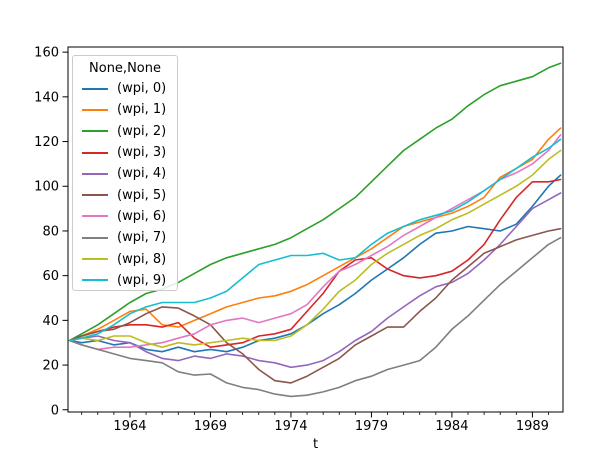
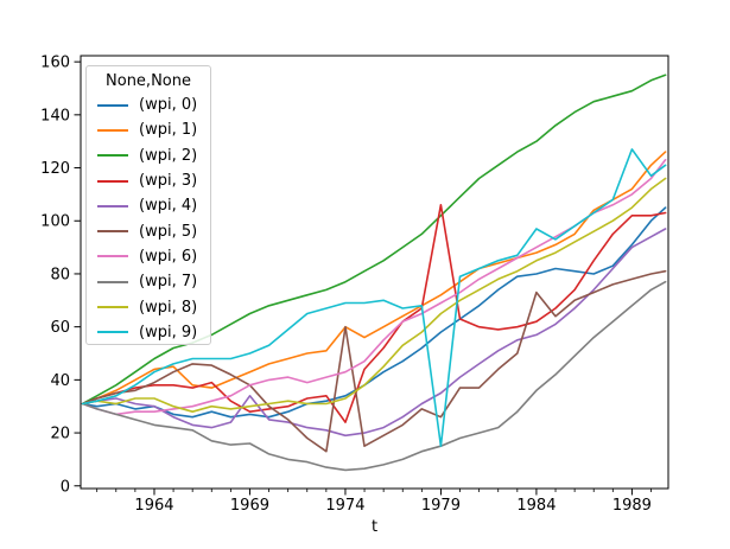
(wpi, 4)/1969: 23 -> 34
(wpi, 1)/1974: 53 -> 60
(wpi, 3)/1974: 36 -> 24
(wpi, 5)/1974: 12 -> 60
(wpi, 3)/1979: 68 -> 106
(wpi, 5)/1979: 33 -> 26
(wpi, 9)/1979: 74 -> 15
(wpi, 5)/1984: 58 -> 73
(wpi, 9)/1984: 89 -> 97
(wpi, 9)/1989: 113 -> 127
